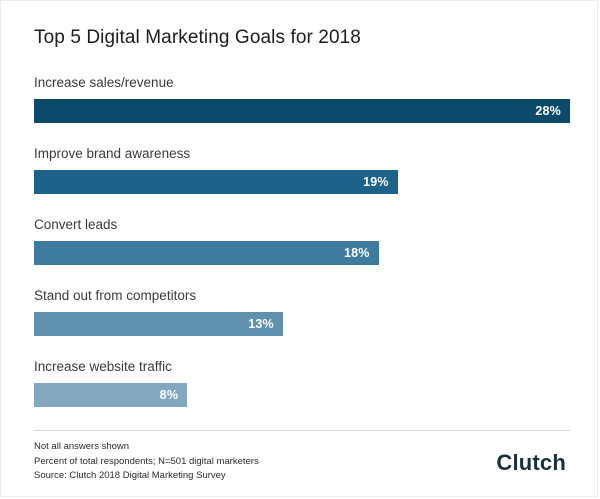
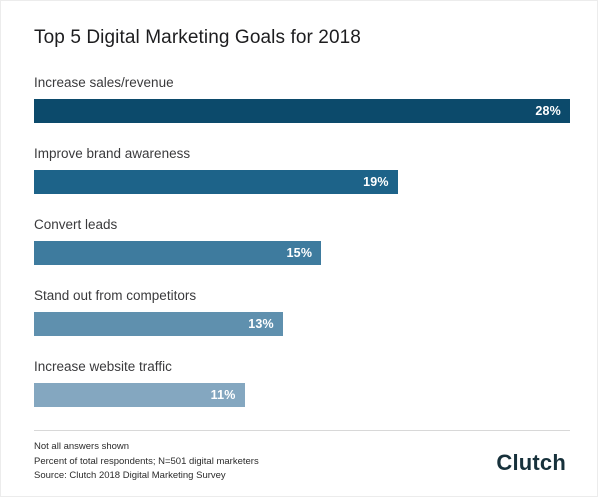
Convert leads: 18% -> 15%
Increase website traffic: 8% -> 11%
